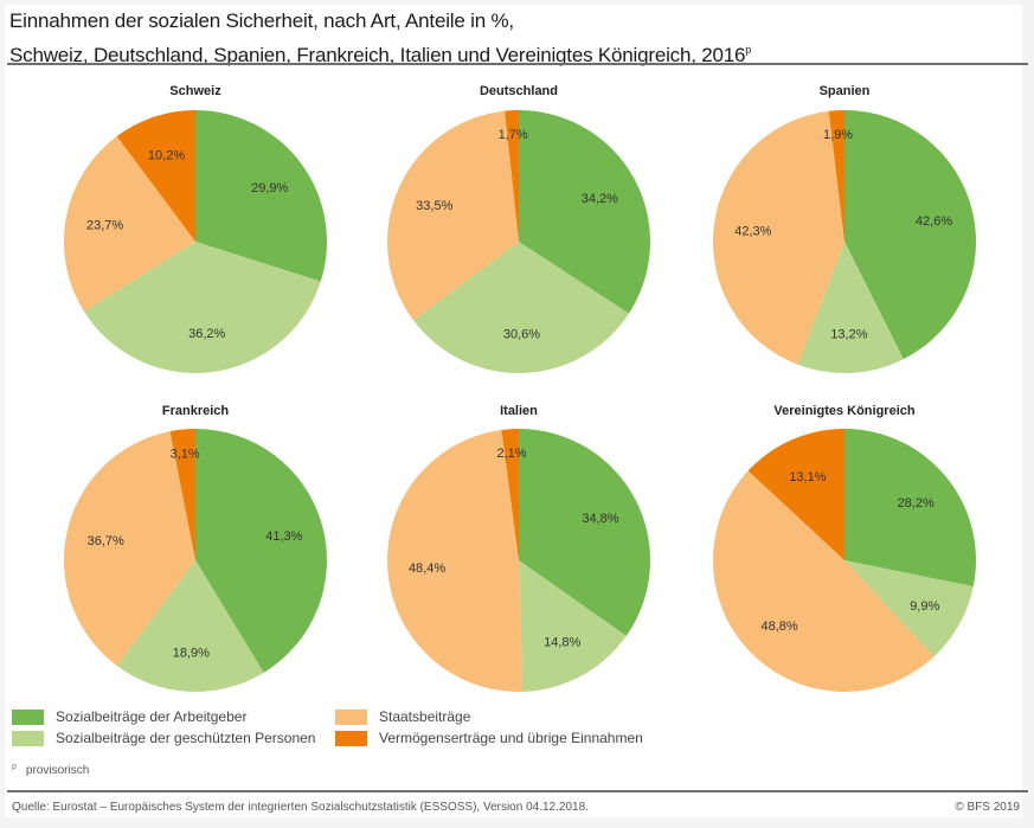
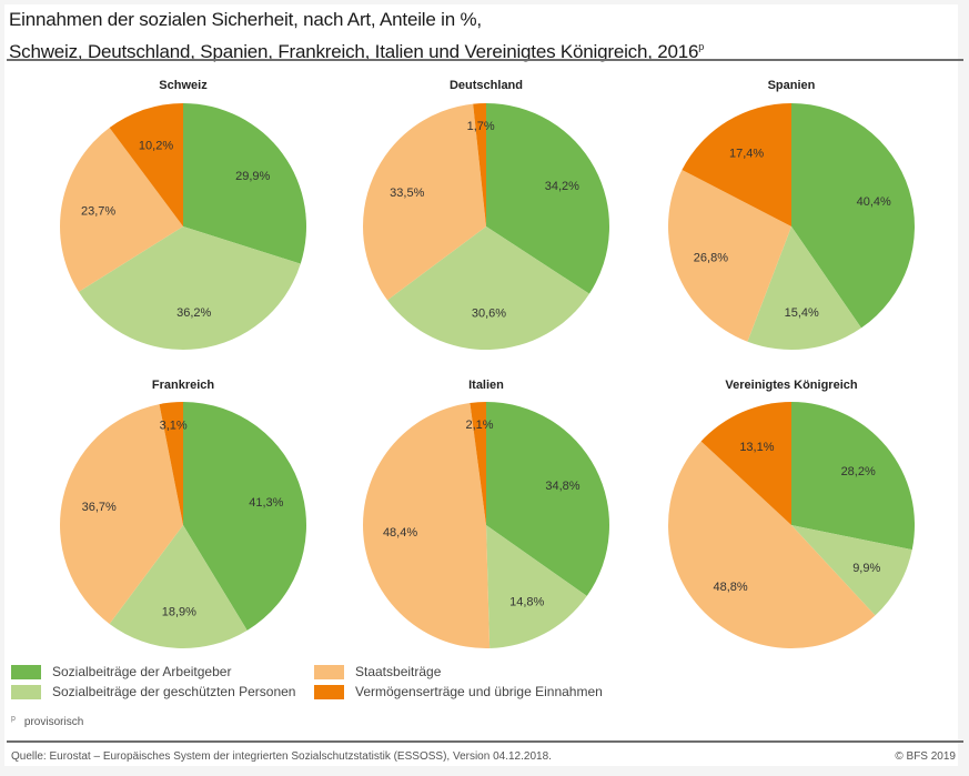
Spanien/Sozialbeiträge der Arbeitgeber: 42,6% -> 40,4%
Spanien/Sozialbeiträge der geschützten Personen: 13,2% -> 15,4%
Spanien/Staatsbeiträge: 42,3% -> 26,8%
Spanien/Vermögenserträge und übrige Einnahmen: 1,9% -> 17,4%
